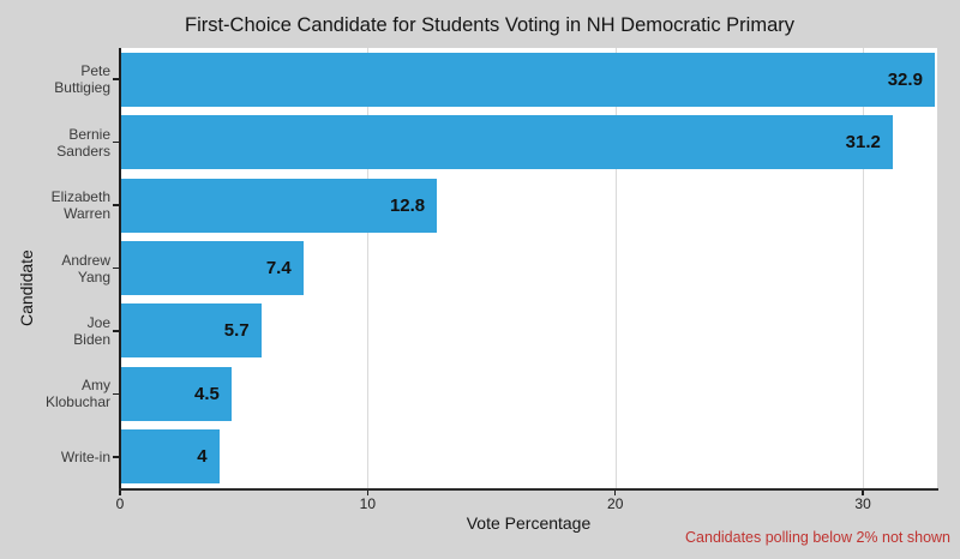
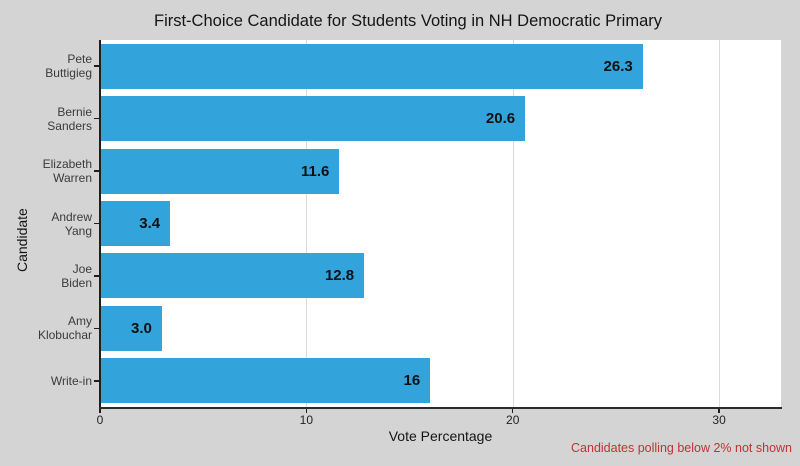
Pete Buttigieg: 32.9 -> 26.3
Bernie Sanders: 31.2 -> 20.6
Elizabeth Warren: 12.8 -> 11.6
Andrew Yang: 7.4 -> 3.4
Joe Biden: 5.7 -> 12.8
Amy Klobuchar: 4.5 -> 3.0
Write-in: 4 -> 16
